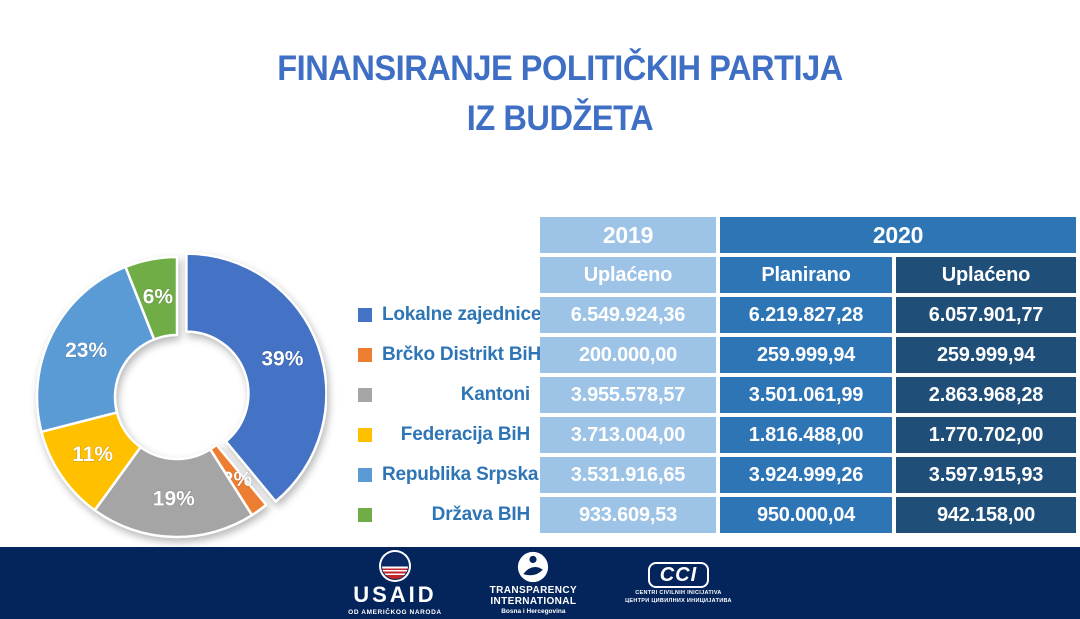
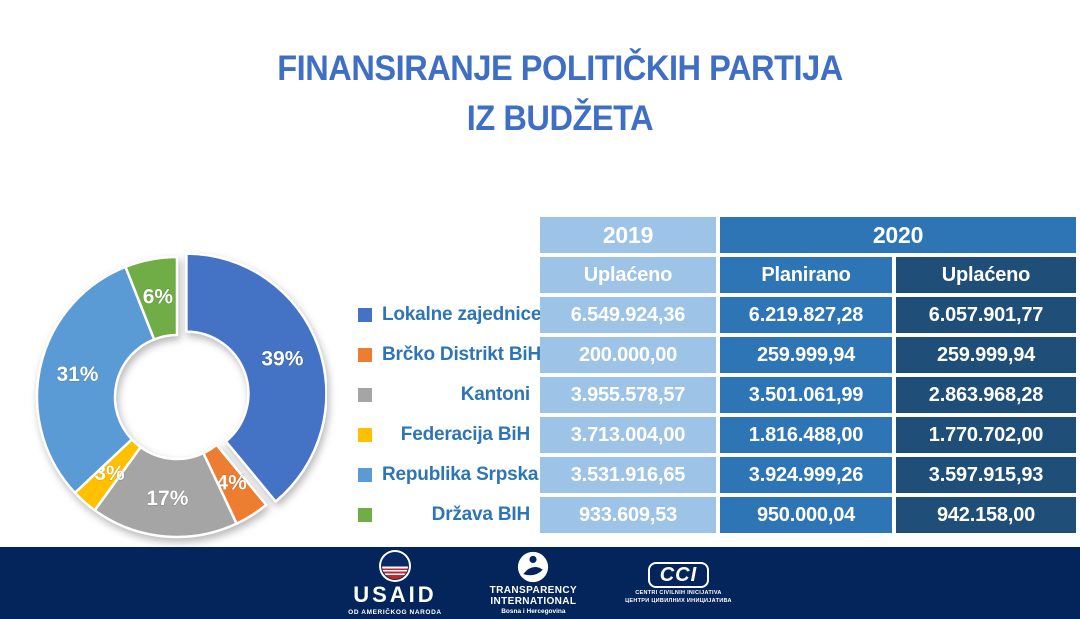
Brčko Distrikt BiH: 2% -> 4%
Kantoni: 19% -> 17%
Federacija BiH: 11% -> 3%
Republika Srpska: 23% -> 31%
